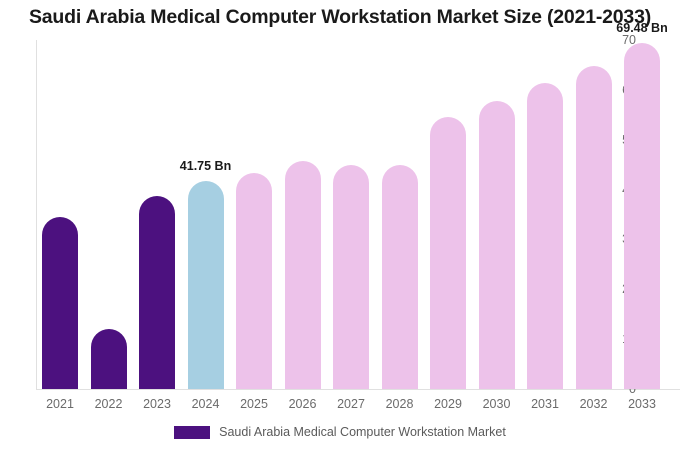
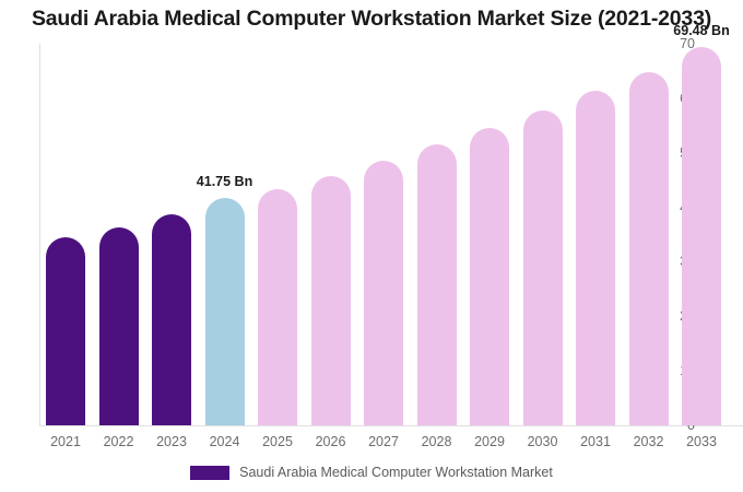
2022: 12 -> 36
2027: 45 -> 49
2028: 45 -> 52
